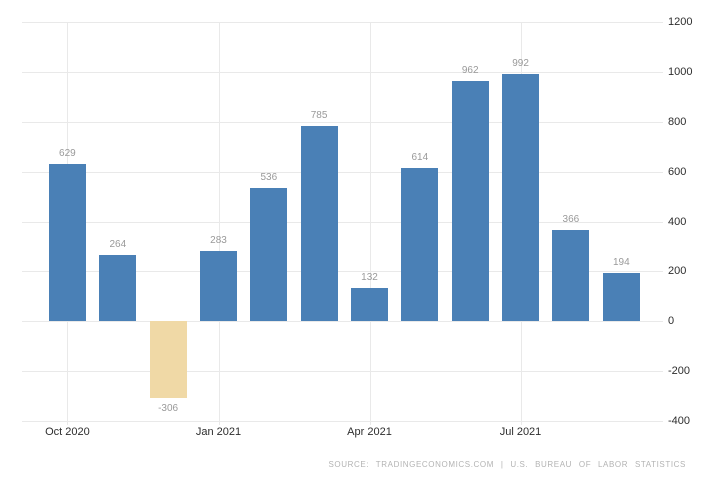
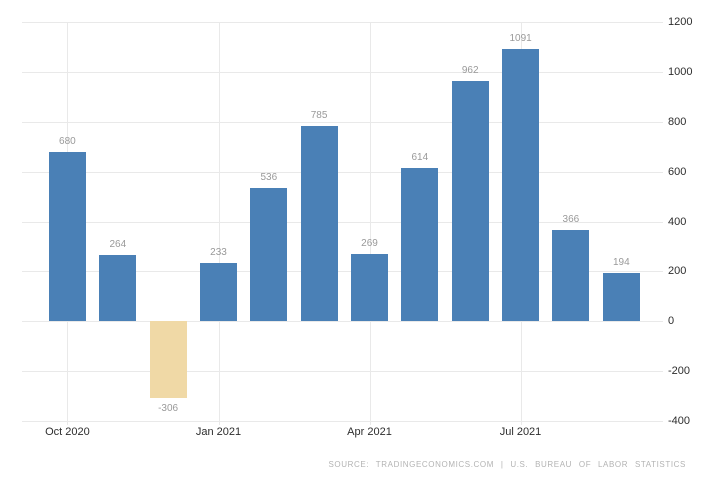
Oct 2020: 629 -> 680
Jan 2021: 283 -> 233
Apr 2021: 132 -> 269
Jul 2021: 992 -> 1091
